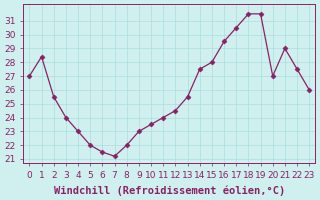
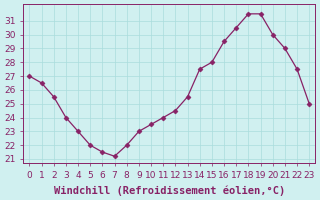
1: 28.4 -> 26.5
20: 27.0 -> 30.0
23: 26.0 -> 25.0
